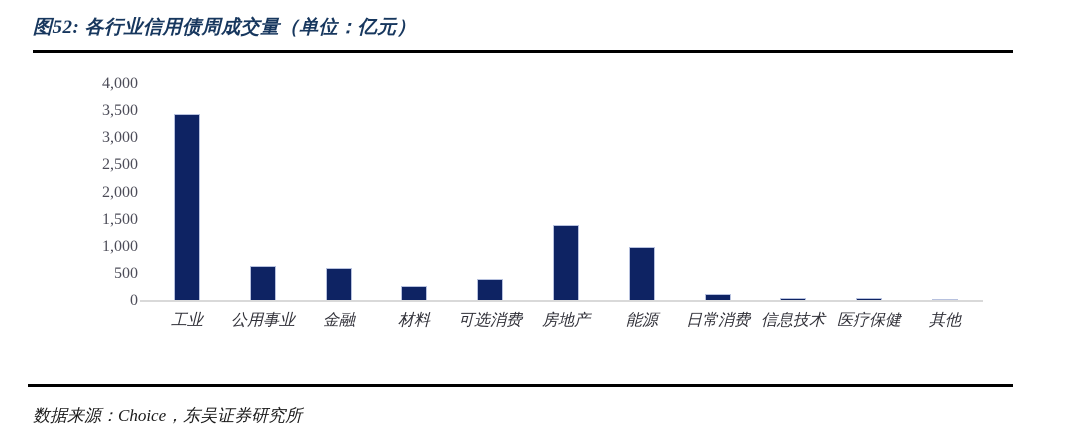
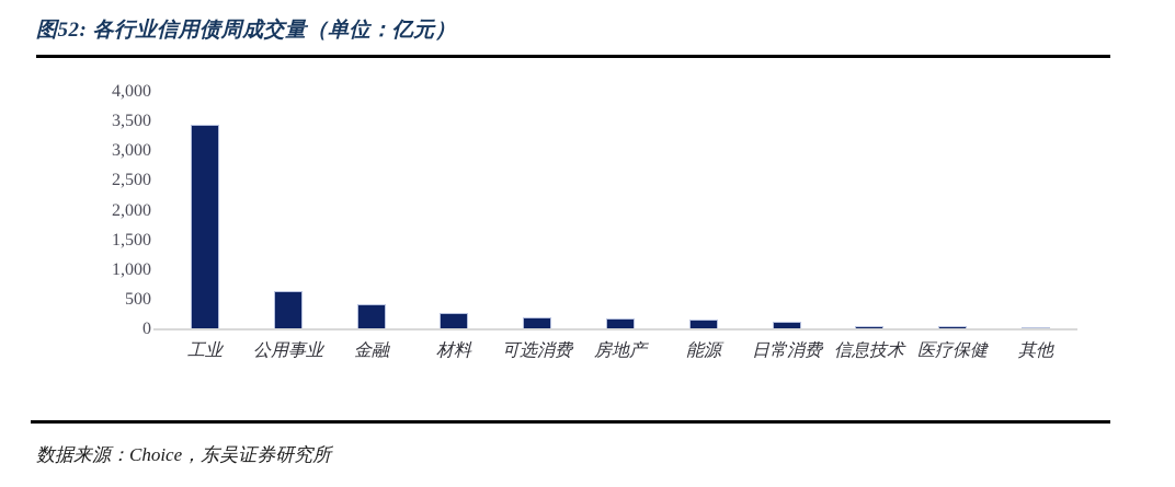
金融: 600 -> 400
可选消费: 400 -> 200
房地产: 1400 -> 200
能源: 1000 -> 200
